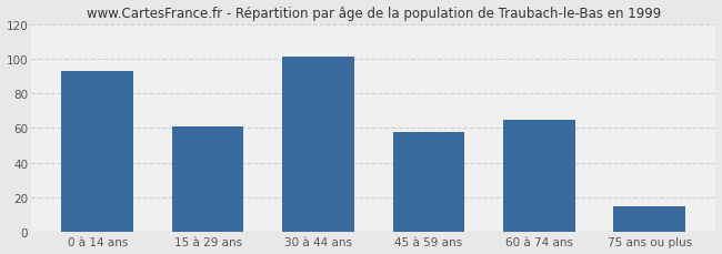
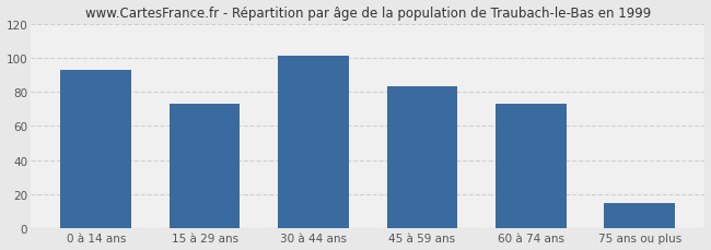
15 à 29 ans: 61 -> 73
45 à 59 ans: 58 -> 83
60 à 74 ans: 65 -> 73
